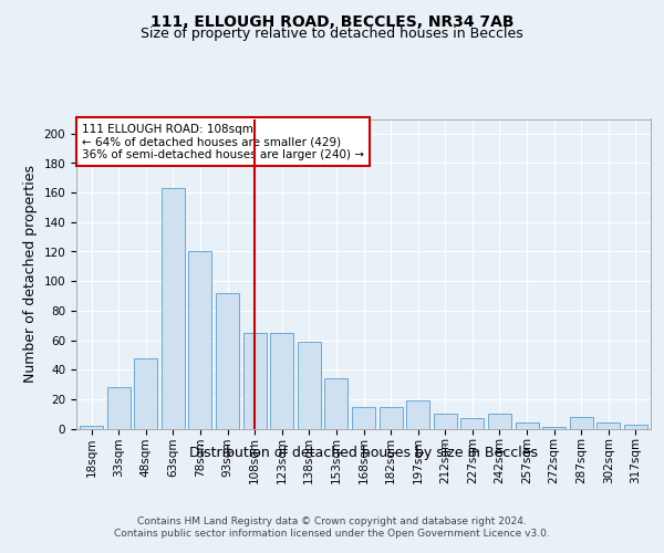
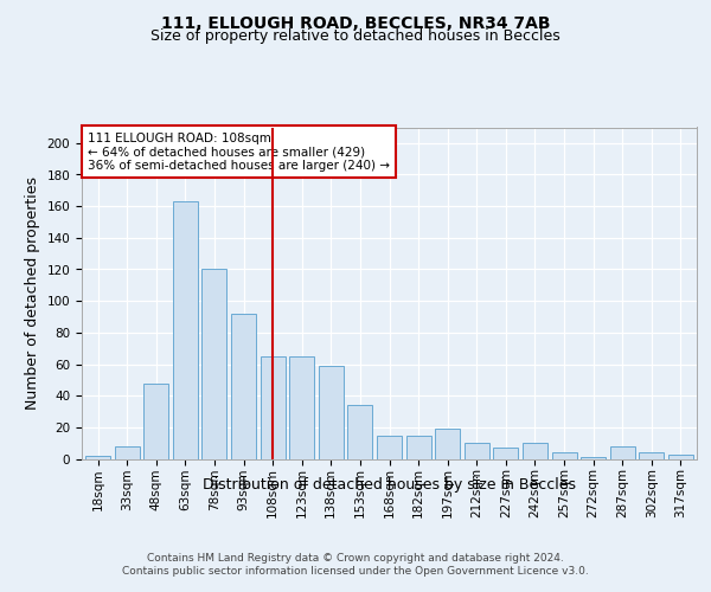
33sqm: 28 -> 8
